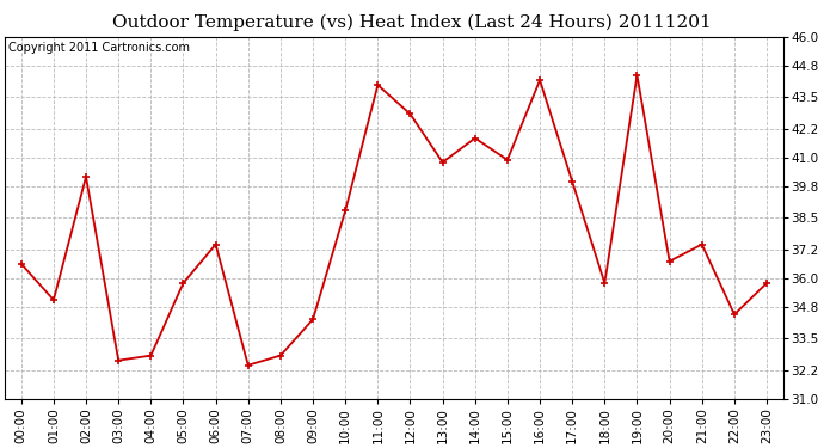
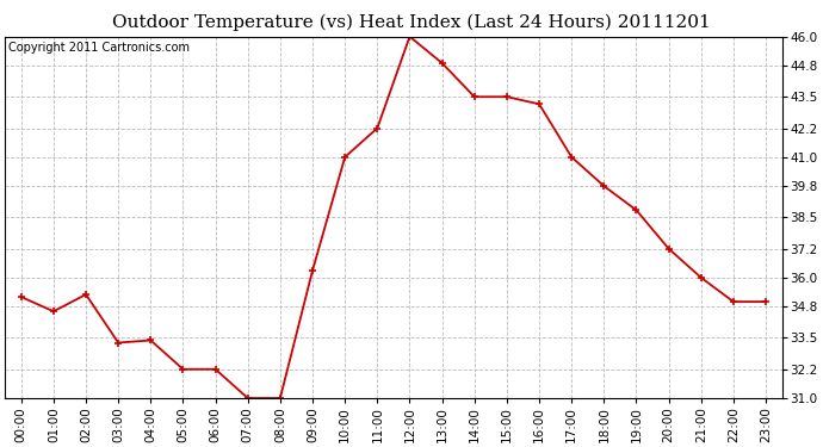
00:00: 36.6 -> 35.2
01:00: 35.1 -> 34.6
02:00: 40.2 -> 35.3
03:00: 32.6 -> 33.3
04:00: 32.8 -> 33.4
05:00: 35.8 -> 32.2
06:00: 37.4 -> 32.2
07:00: 32.4 -> 31.0
08:00: 32.8 -> 31.0
09:00: 34.3 -> 36.3
10:00: 38.8 -> 41.0
11:00: 44.0 -> 42.2
12:00: 42.8 -> 46.0
13:00: 40.8 -> 44.9
14:00: 41.8 -> 43.5
15:00: 40.9 -> 43.5
16:00: 44.2 -> 43.2
17:00: 40.0 -> 41.0
18:00: 35.8 -> 39.8
19:00: 44.4 -> 38.8
20:00: 36.7 -> 37.2
21:00: 37.4 -> 36.0
22:00: 34.5 -> 35.0
23:00: 35.8 -> 35.0
